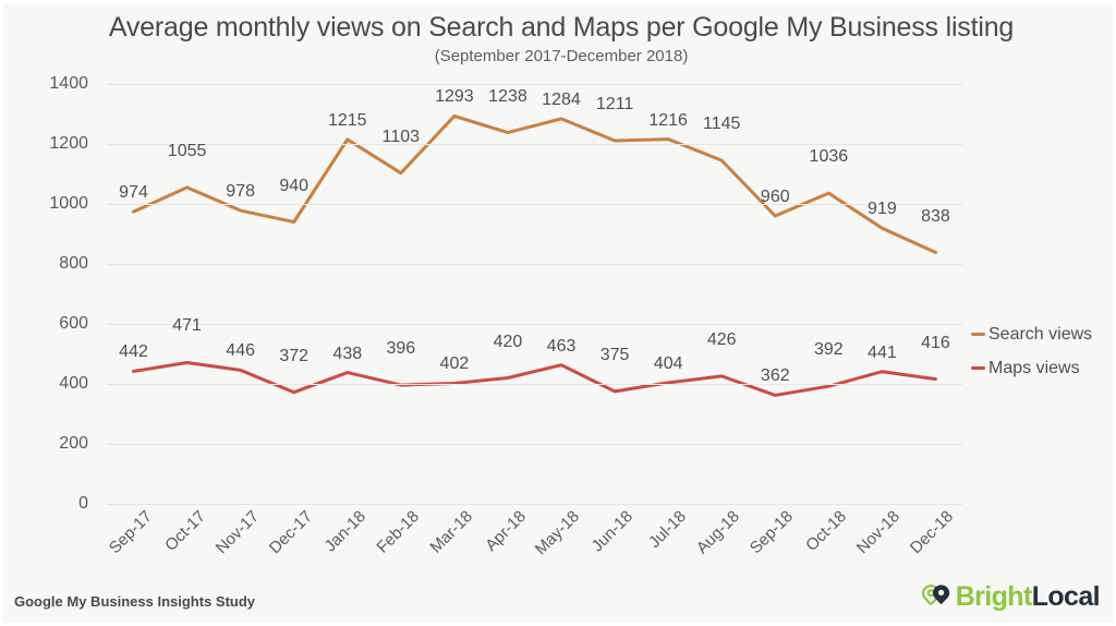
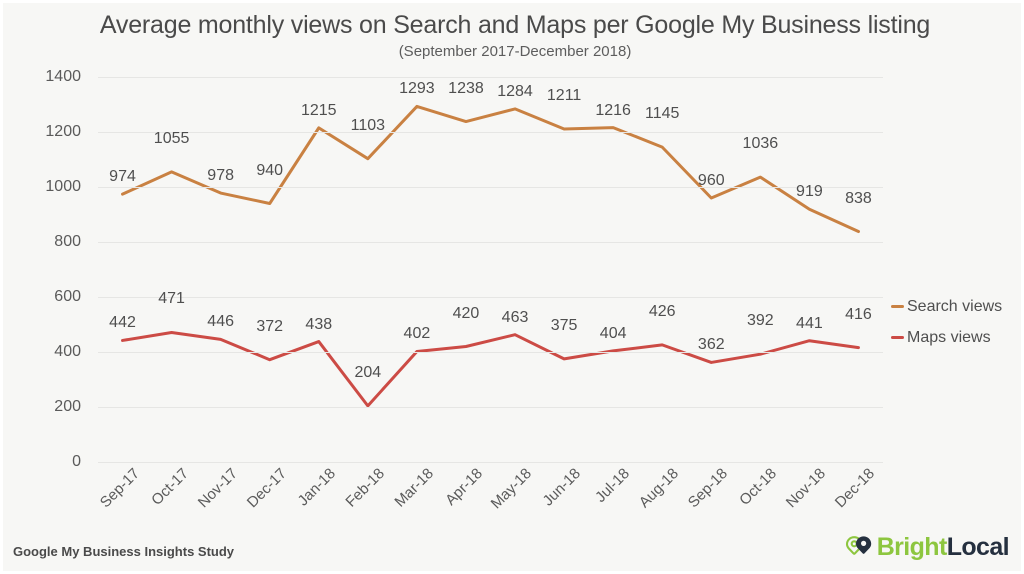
Maps views/Feb-18: 396 -> 204
